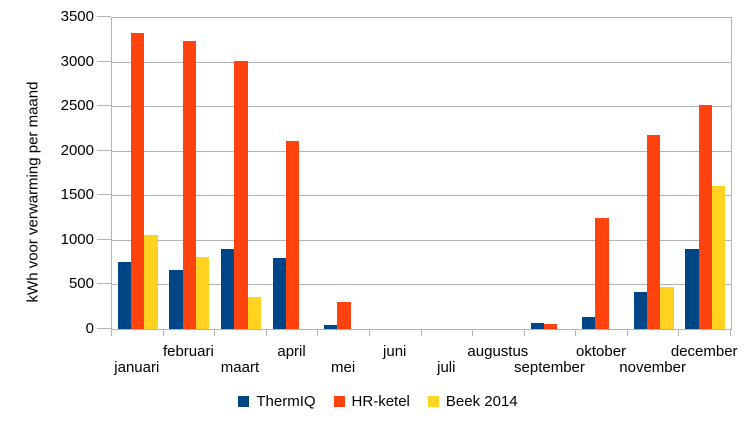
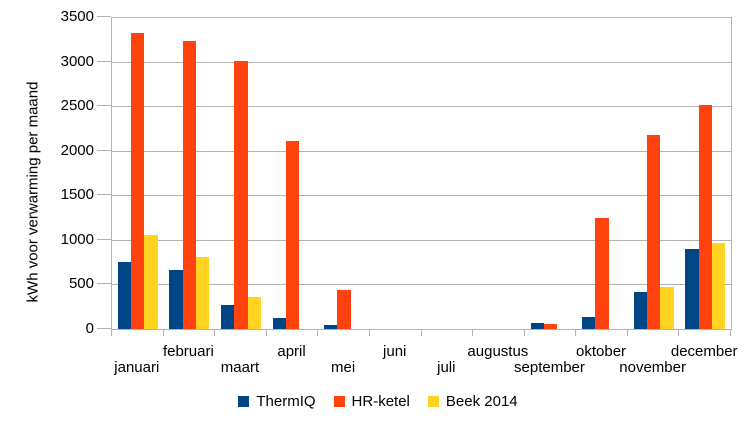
ThermIQ/maart: 900 -> 300
ThermIQ/april: 800 -> 100
HR-ketel/mei: 300 -> 400
Beek 2014/december: 1600 -> 1000
